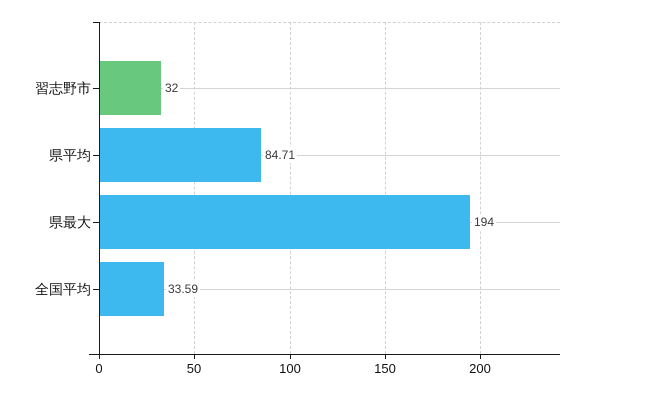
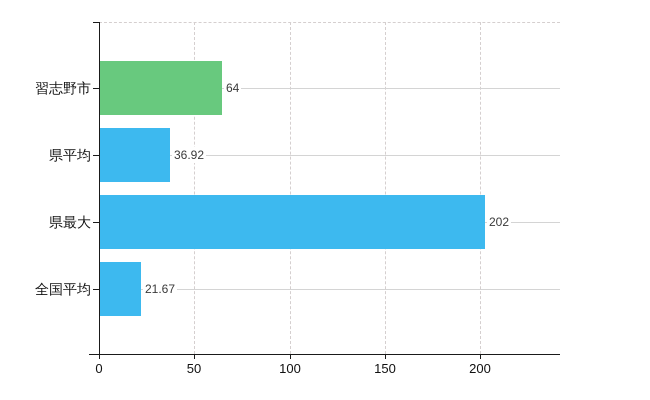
習志野市: 32 -> 64
県平均: 84.71 -> 36.92
県最大: 194 -> 202
全国平均: 33.59 -> 21.67
